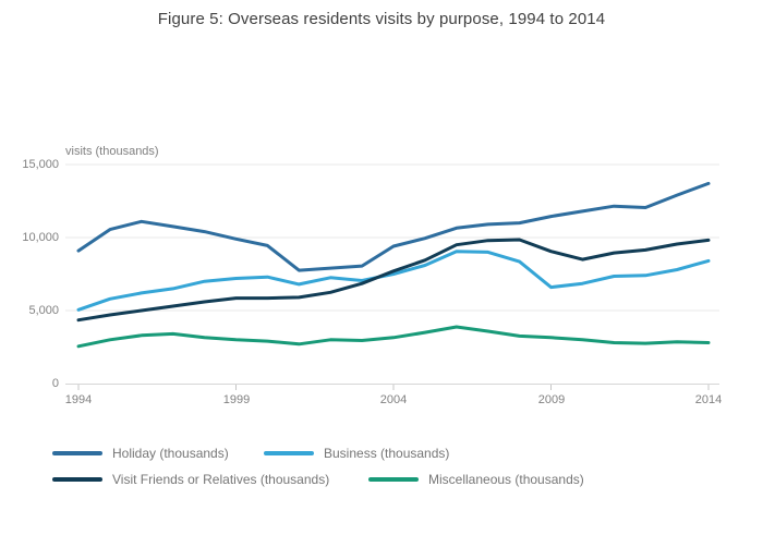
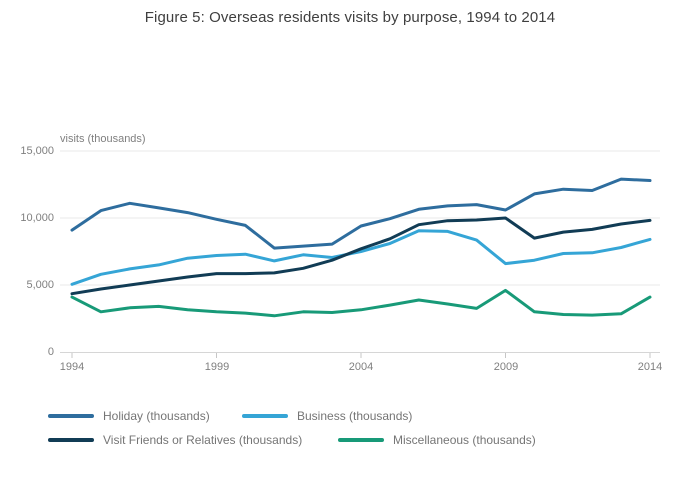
Miscellaneous (thousands)/1994: 2600 -> 4100
Holiday (thousands)/2009: 11400 -> 10600
Visit Friends or Relatives (thousands)/2009: 9000 -> 10000
Miscellaneous (thousands)/2009: 3200 -> 4600
Holiday (thousands)/2014: 13700 -> 12800
Miscellaneous (thousands)/2014: 2800 -> 4100
